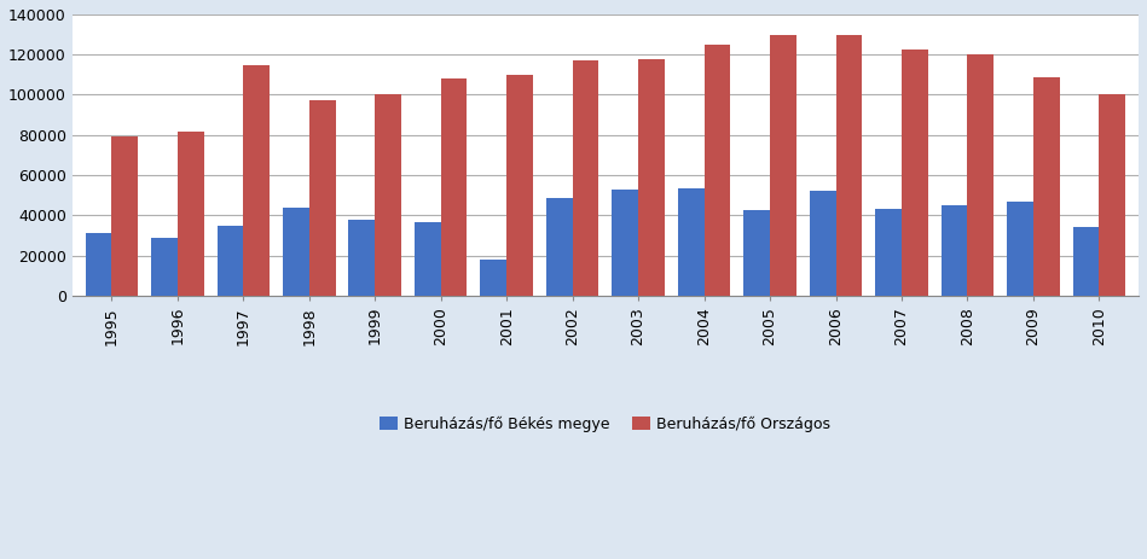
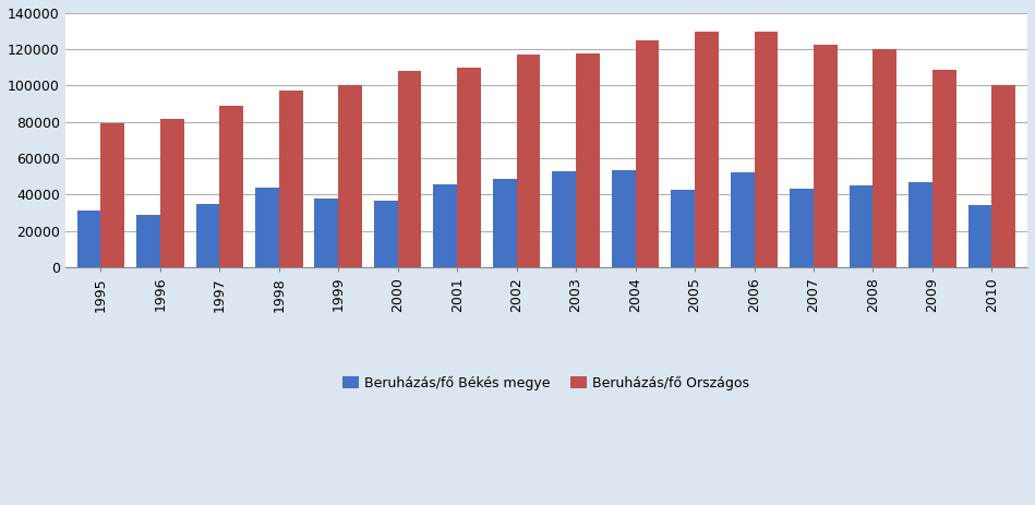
Beruházás/fő Országos/1997: 115000 -> 89000
Beruházás/fő Békés megye/2001: 18000 -> 46000
